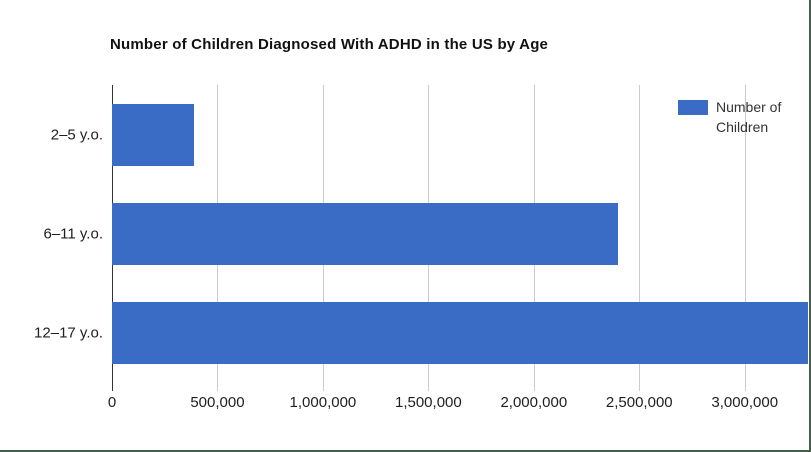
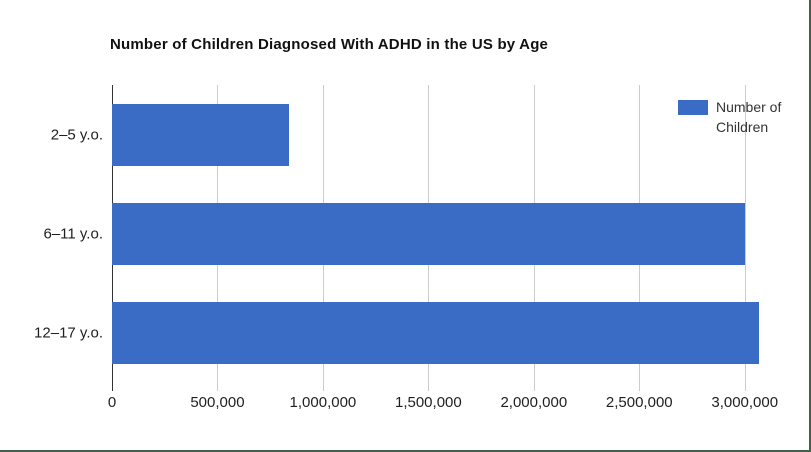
2–5 y.o.: 390000 -> 840000
6–11 y.o.: 2400000 -> 3000000
12–17 y.o.: 3300000 -> 3070000
